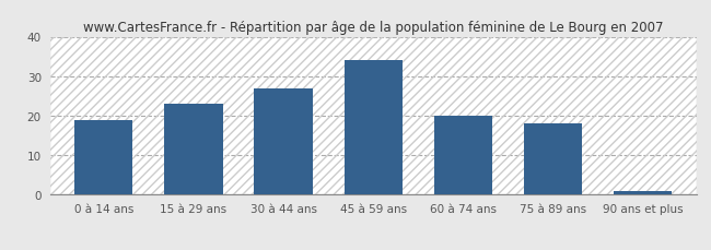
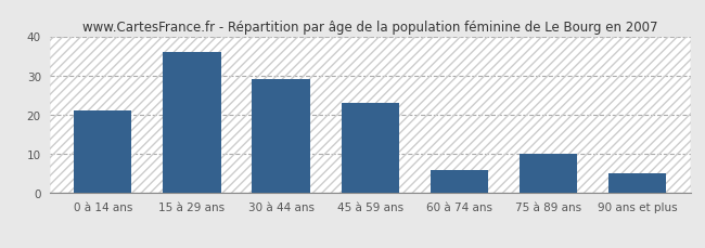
0 à 14 ans: 19 -> 21
15 à 29 ans: 23 -> 36
30 à 44 ans: 27 -> 29
45 à 59 ans: 34 -> 23
60 à 74 ans: 20 -> 6
75 à 89 ans: 18 -> 10
90 ans et plus: 1 -> 5
